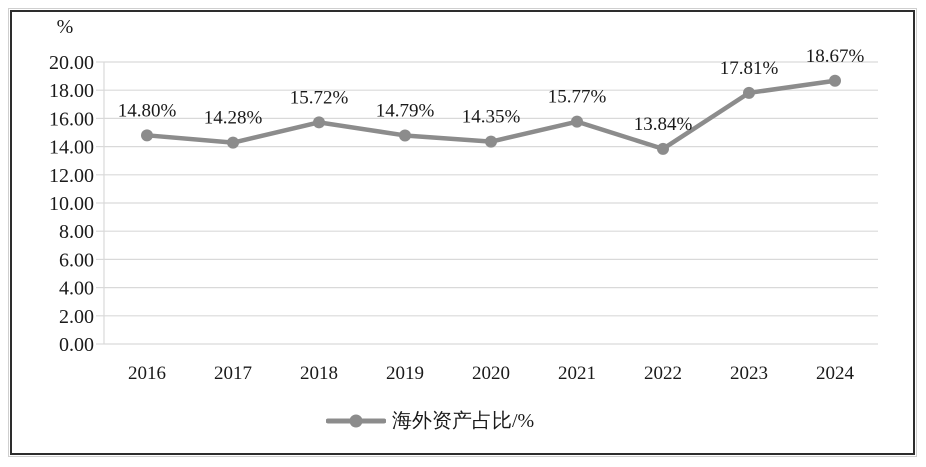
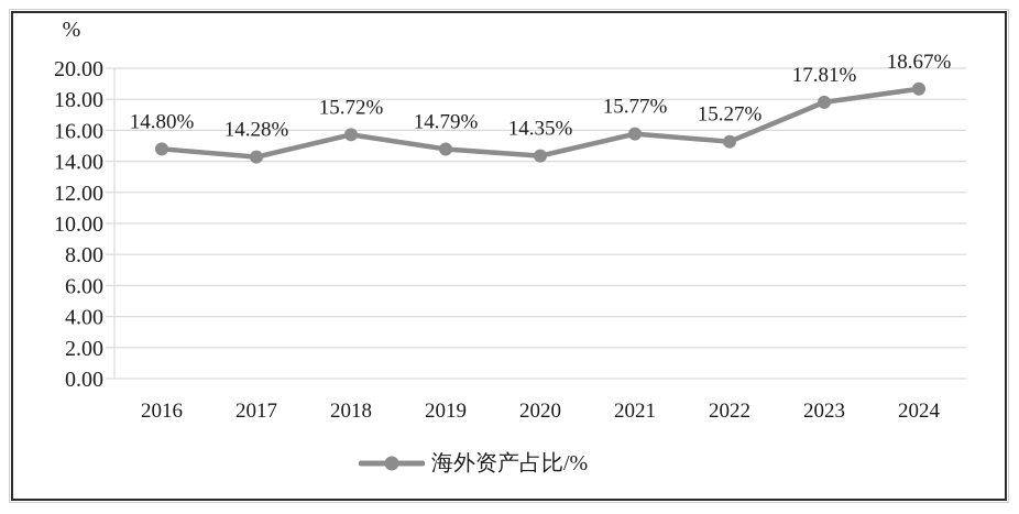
2022: 13.84% -> 15.27%
